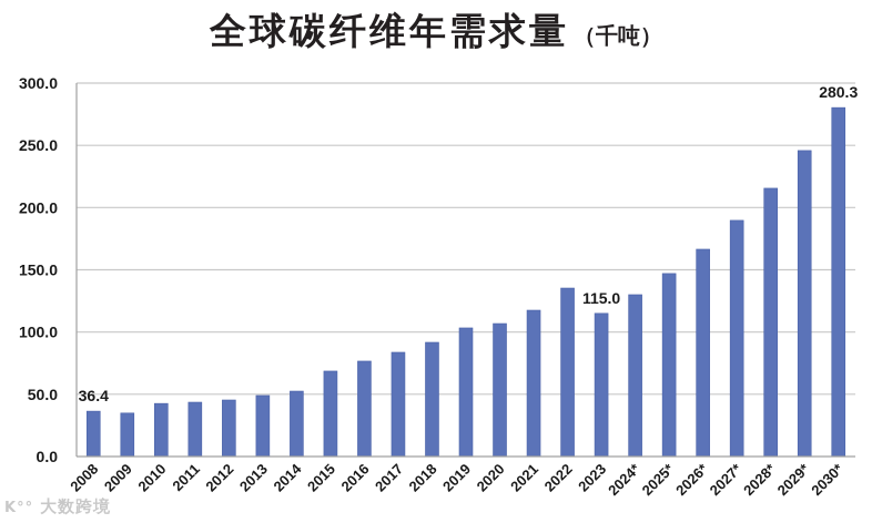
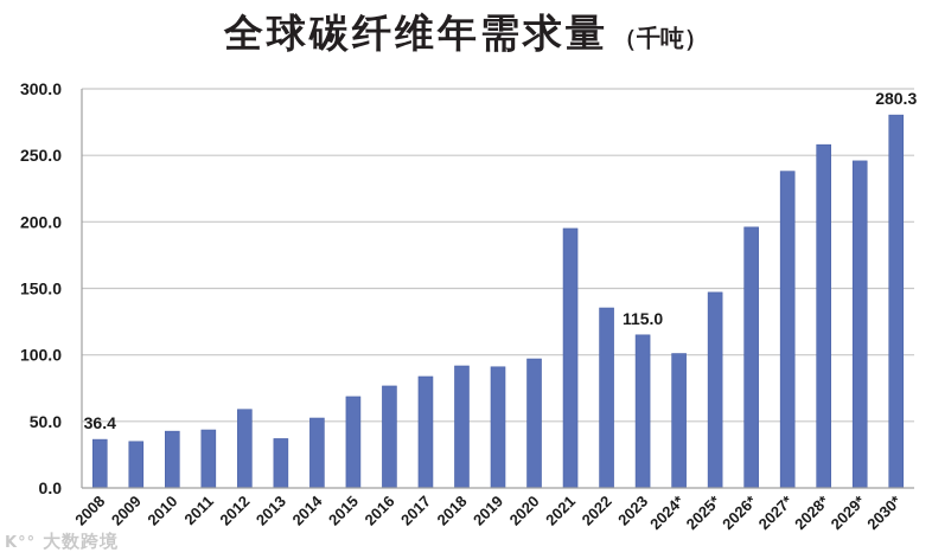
2012: 45 -> 59
2013: 49 -> 37
2019: 103 -> 91
2020: 107 -> 97
2021: 118 -> 195
2024*: 130 -> 101
2026*: 166 -> 196
2027*: 190 -> 238
2028*: 216 -> 258
